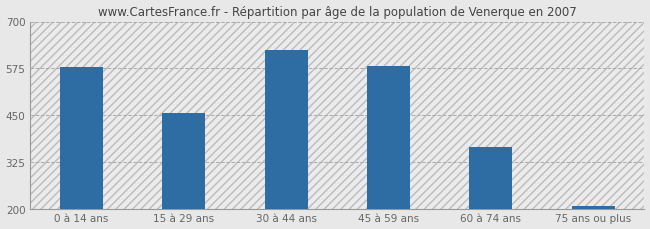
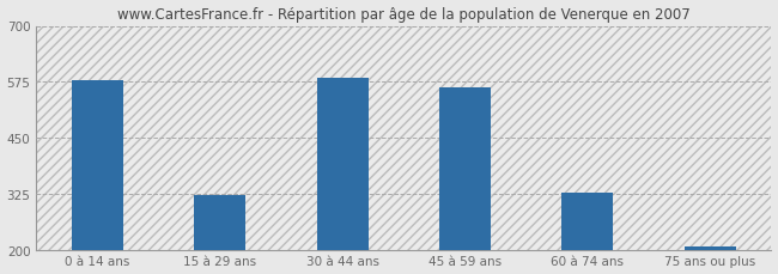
15 à 29 ans: 455 -> 323
30 à 44 ans: 625 -> 583
45 à 59 ans: 580 -> 563
60 à 74 ans: 365 -> 328
